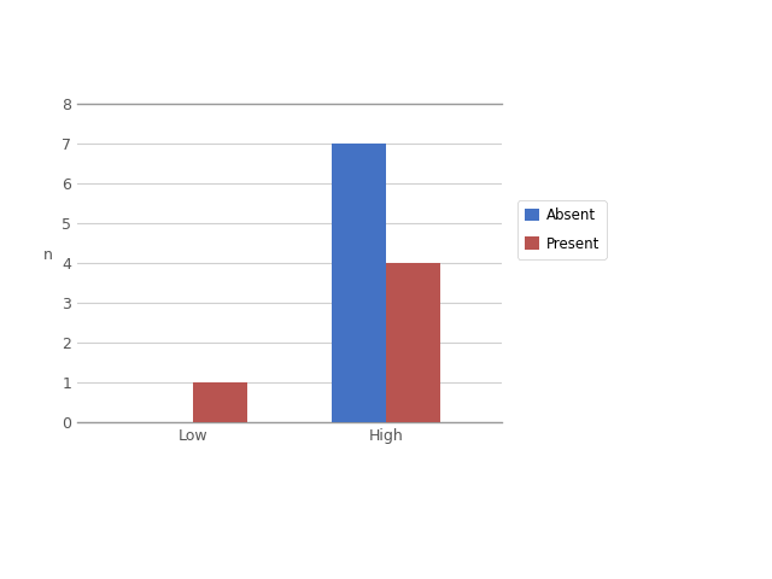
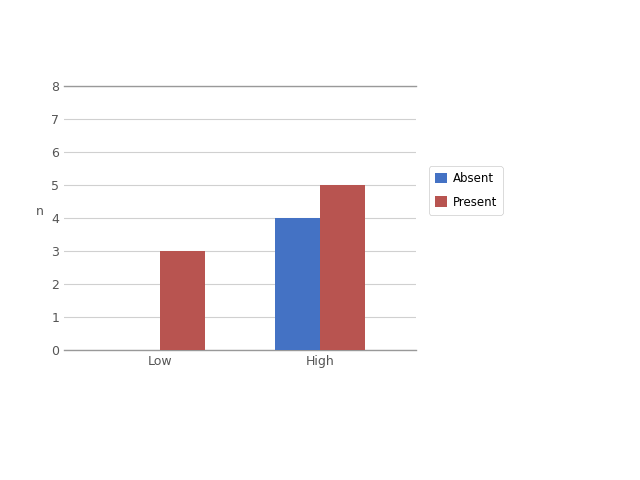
Present/Low: 1 -> 3
Absent/High: 7 -> 4
Present/High: 4 -> 5
